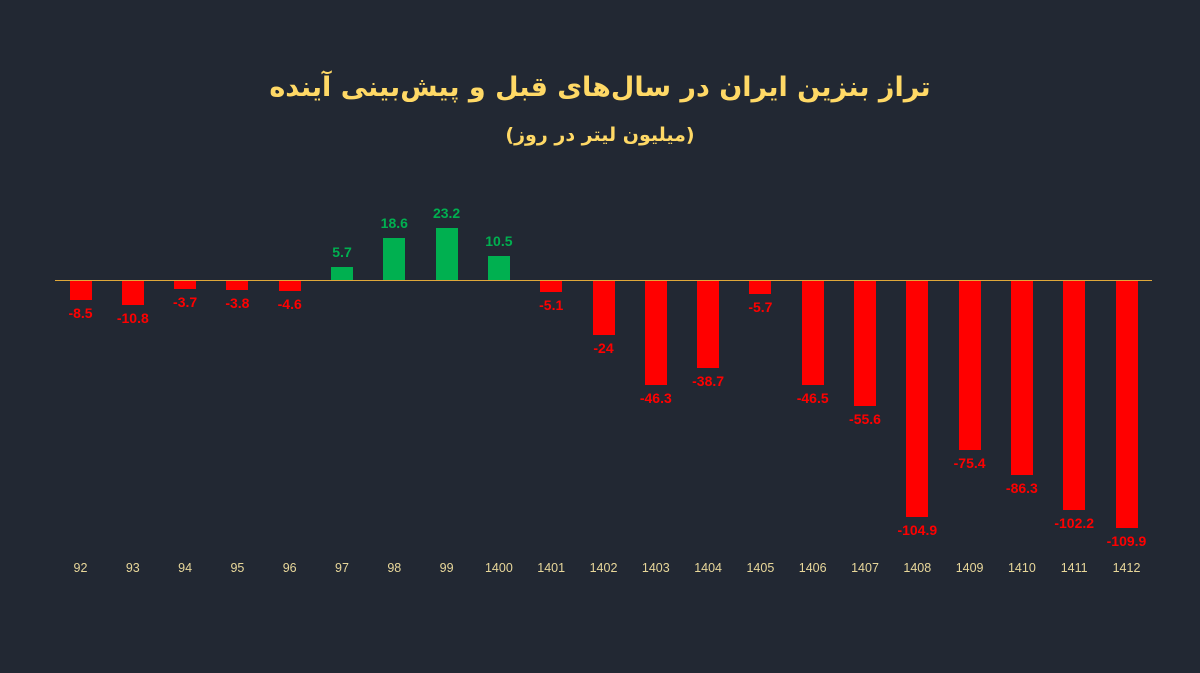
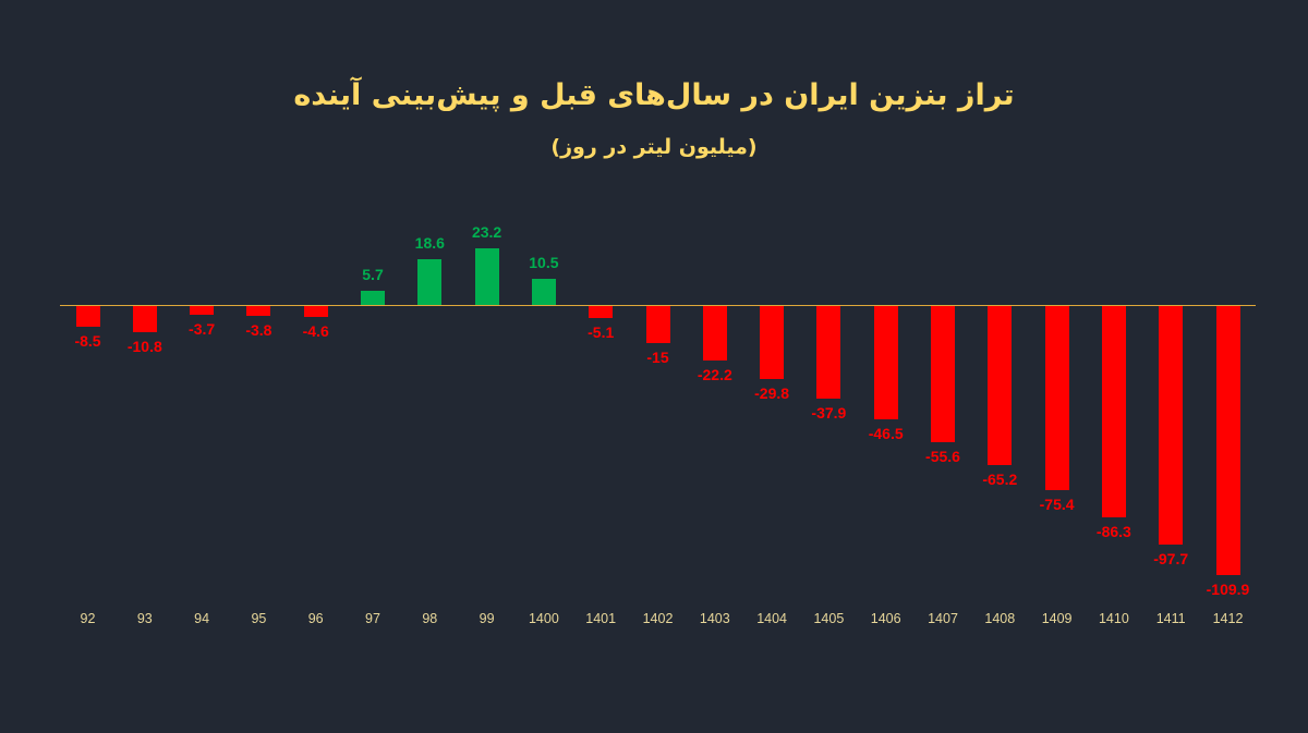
1402: -24 -> -15
1403: -46.3 -> -22.2
1404: -38.7 -> -29.8
1405: -5.7 -> -37.9
1408: -104.9 -> -65.2
1411: -102.2 -> -97.7
